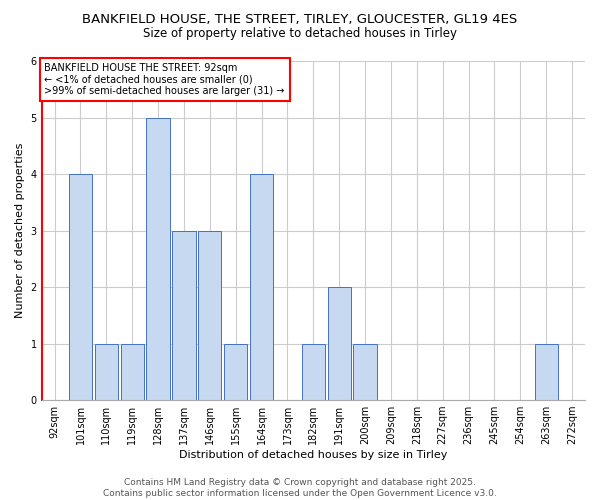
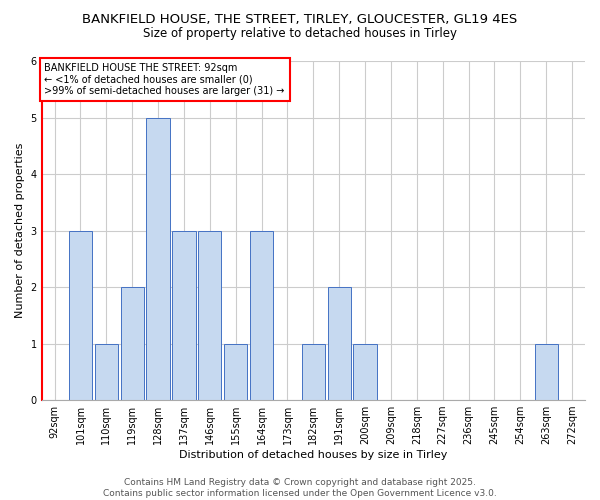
101sqm: 4 -> 3
119sqm: 1 -> 2
164sqm: 4 -> 3
